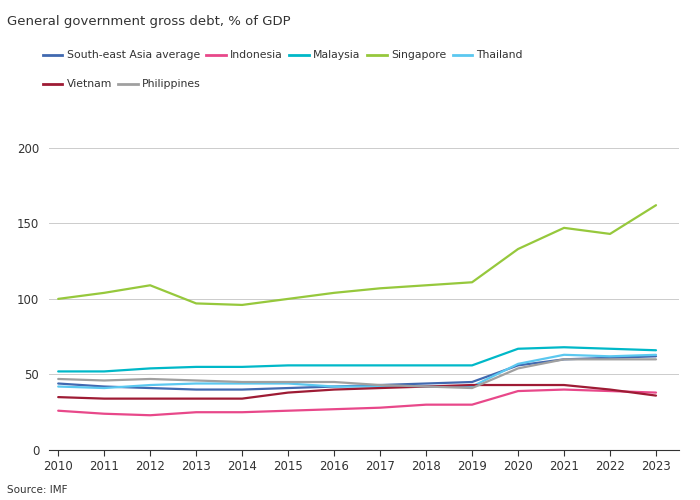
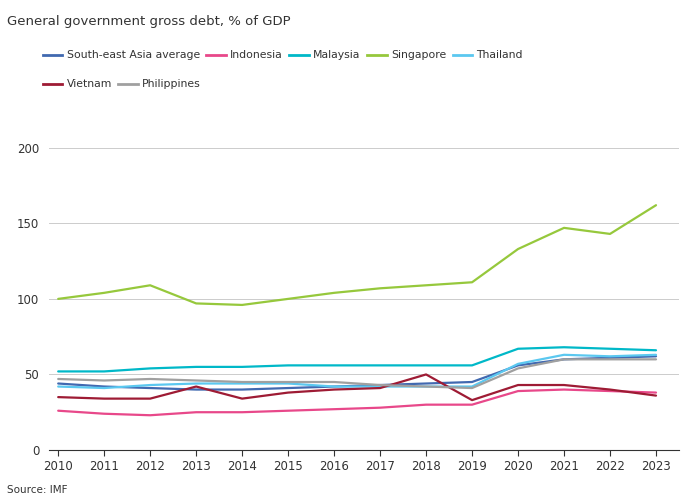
Vietnam/2013: 34 -> 42
Vietnam/2018: 42 -> 50
Vietnam/2019: 43 -> 33
